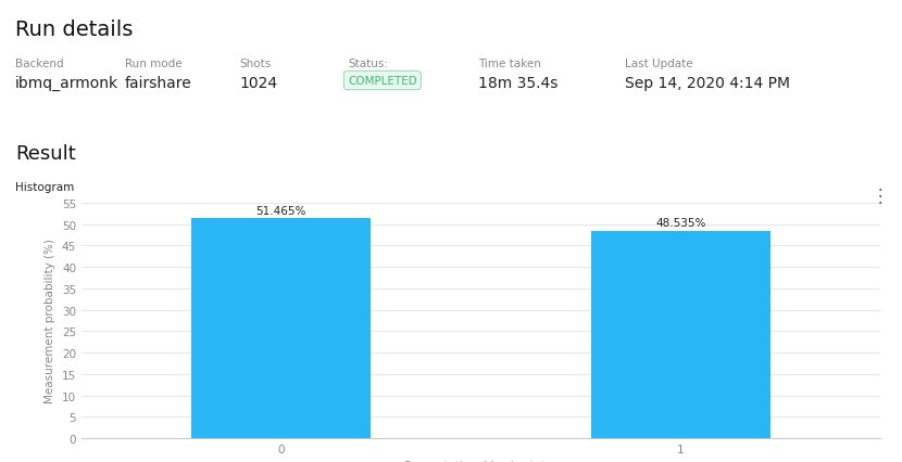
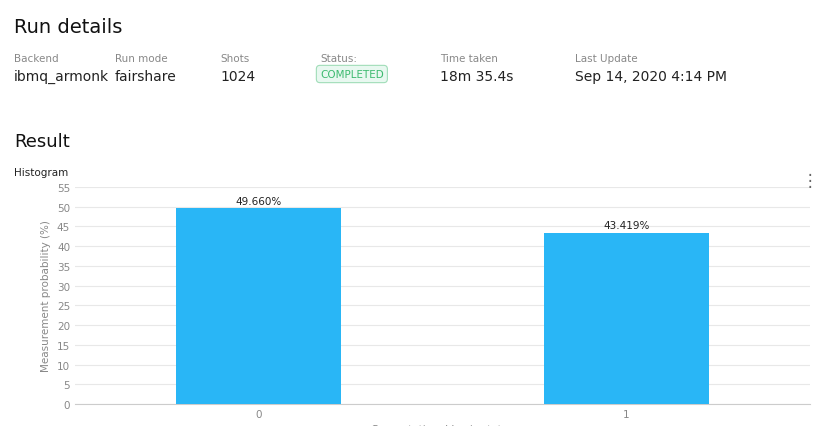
0: 51.465% -> 49.660%
1: 48.535% -> 43.419%
